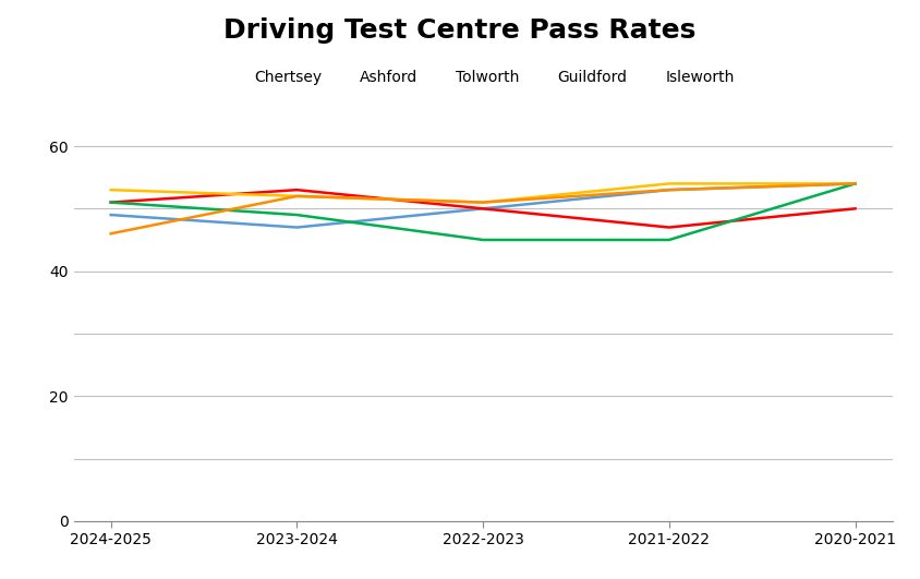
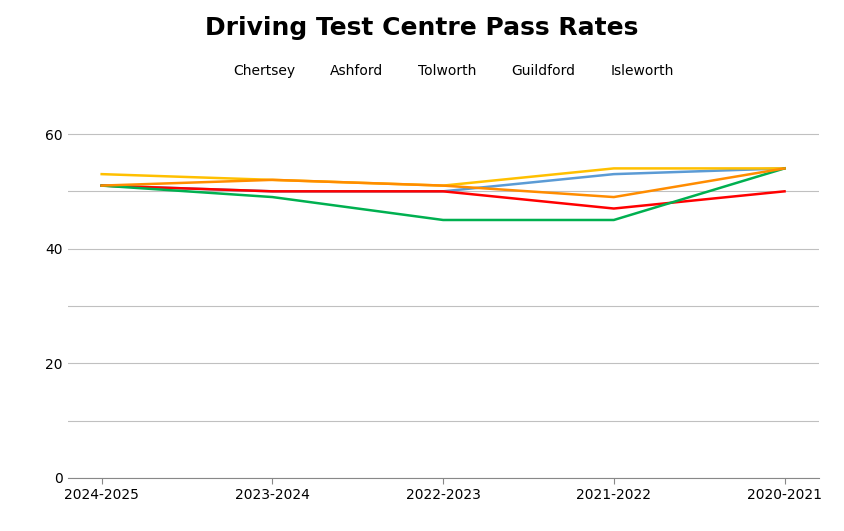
Chertsey/2024-2025: 49 -> 51
Isleworth/2024-2025: 46 -> 51
Chertsey/2023-2024: 47 -> 50
Ashford/2023-2024: 53 -> 50
Isleworth/2021-2022: 53 -> 49
